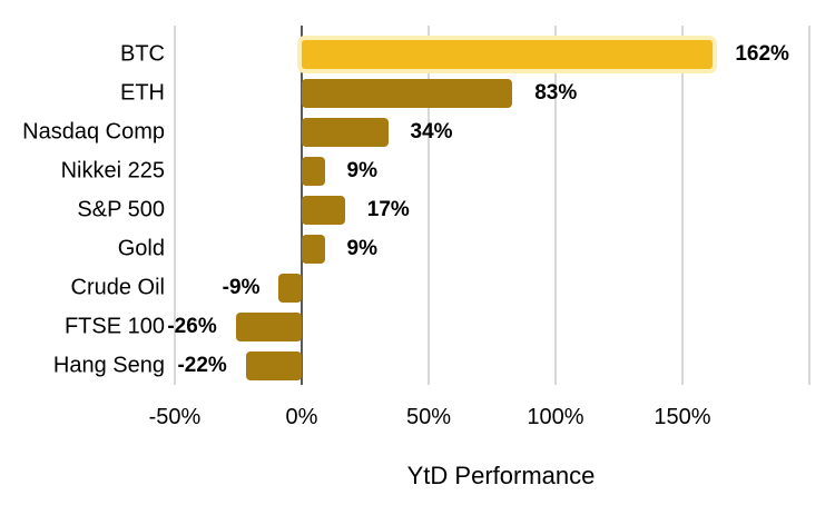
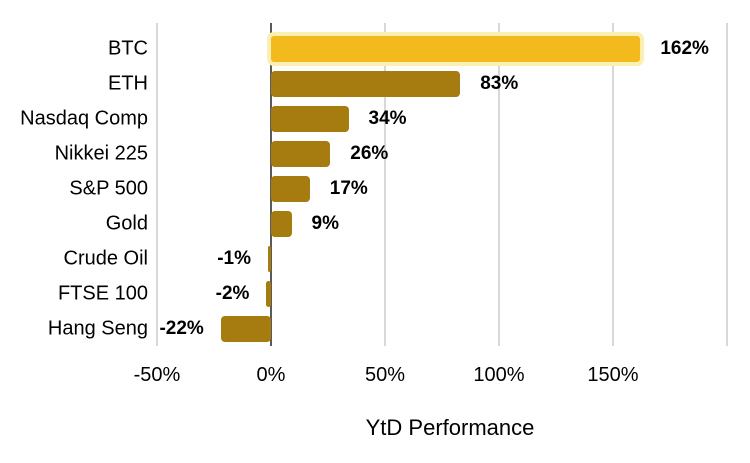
Nikkei 225: 9% -> 26%
Crude Oil: -9% -> -1%
FTSE 100: -26% -> -2%
